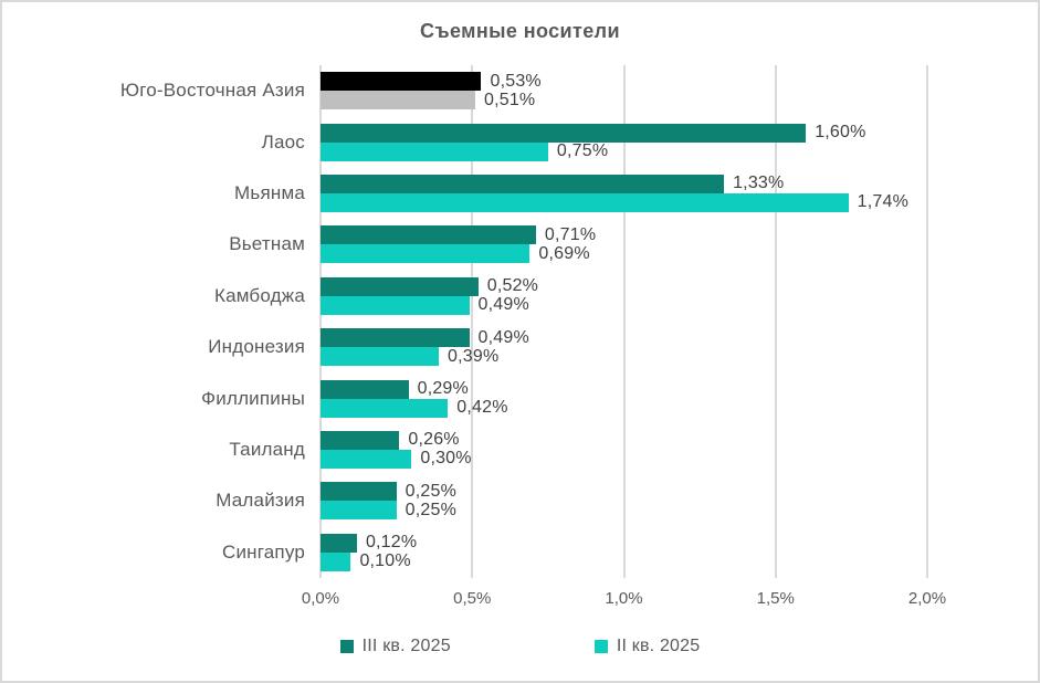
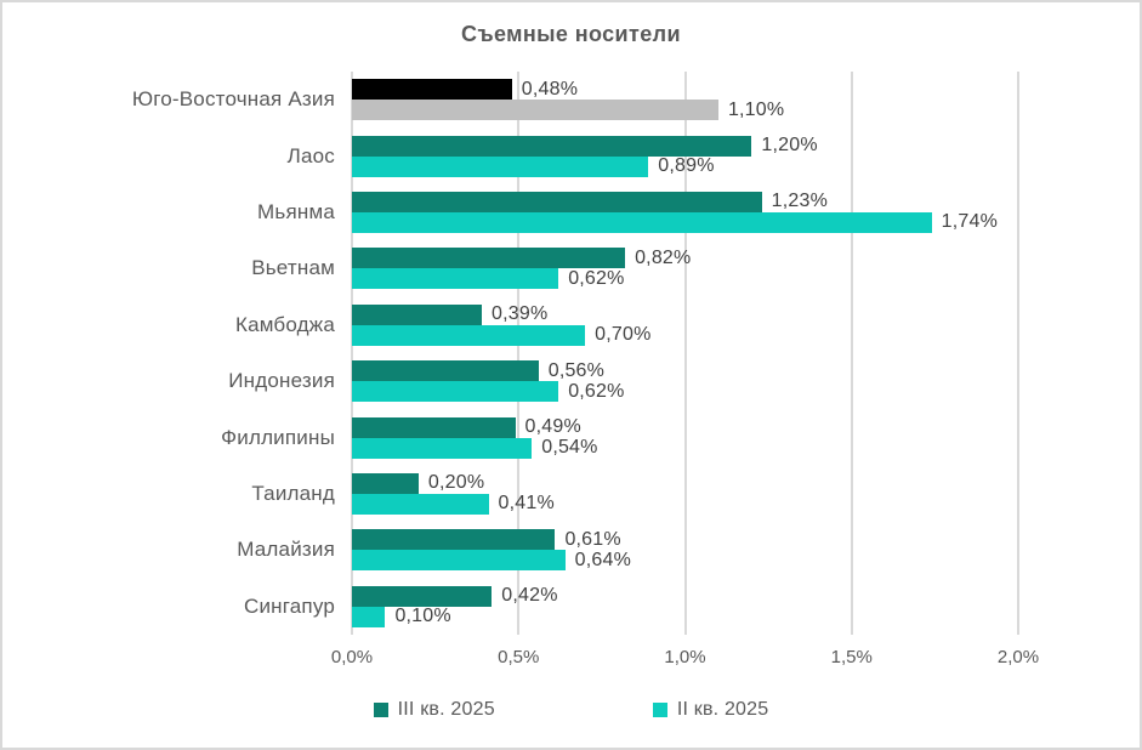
III кв. 2025/Юго-Восточная Азия: 0,53% -> 0,48%
II кв. 2025/Юго-Восточная Азия: 0,51% -> 1,10%
III кв. 2025/Лаос: 1,60% -> 1,20%
II кв. 2025/Лаос: 0,75% -> 0,89%
III кв. 2025/Мьянма: 1,33% -> 1,23%
III кв. 2025/Вьетнам: 0,71% -> 0,82%
II кв. 2025/Вьетнам: 0,69% -> 0,62%
III кв. 2025/Камбоджа: 0,52% -> 0,39%
II кв. 2025/Камбоджа: 0,49% -> 0,70%
III кв. 2025/Индонезия: 0,49% -> 0,56%
II кв. 2025/Индонезия: 0,39% -> 0,62%
III кв. 2025/Филлипины: 0,29% -> 0,49%
II кв. 2025/Филлипины: 0,42% -> 0,54%
III кв. 2025/Таиланд: 0,26% -> 0,20%
II кв. 2025/Таиланд: 0,30% -> 0,41%
III кв. 2025/Малайзия: 0,25% -> 0,61%
II кв. 2025/Малайзия: 0,25% -> 0,64%
III кв. 2025/Сингапур: 0,12% -> 0,42%
